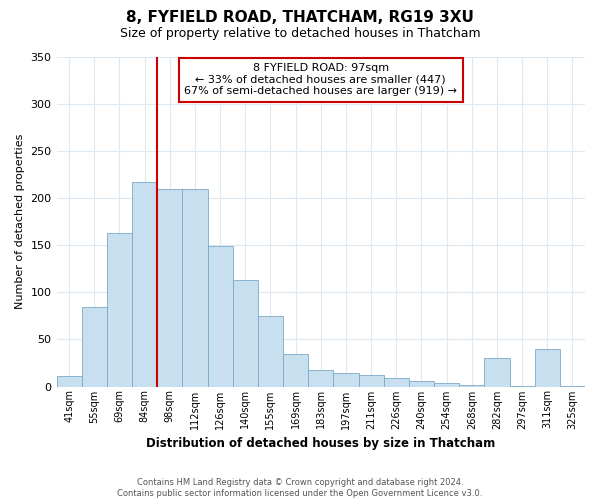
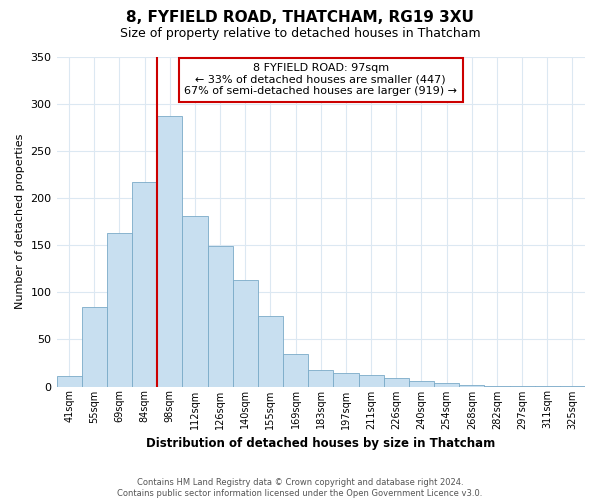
98sqm: 210 -> 287
112sqm: 210 -> 181
282sqm: 30 -> 1
311sqm: 40 -> 1
